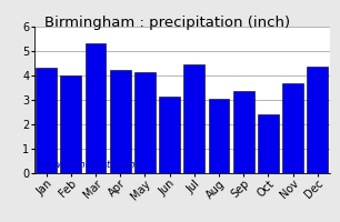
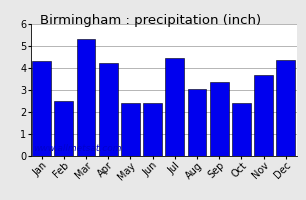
Feb: 4.01 -> 2.50
May: 4.15 -> 2.40
Jun: 3.15 -> 2.40
